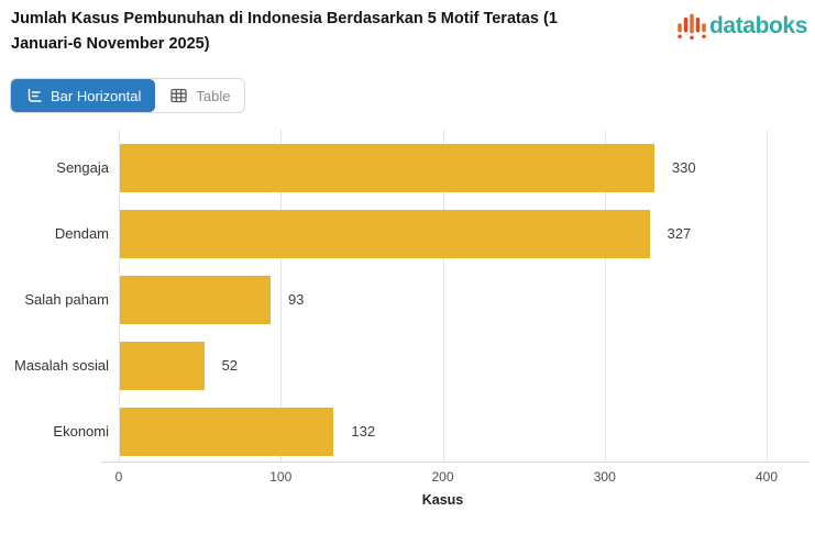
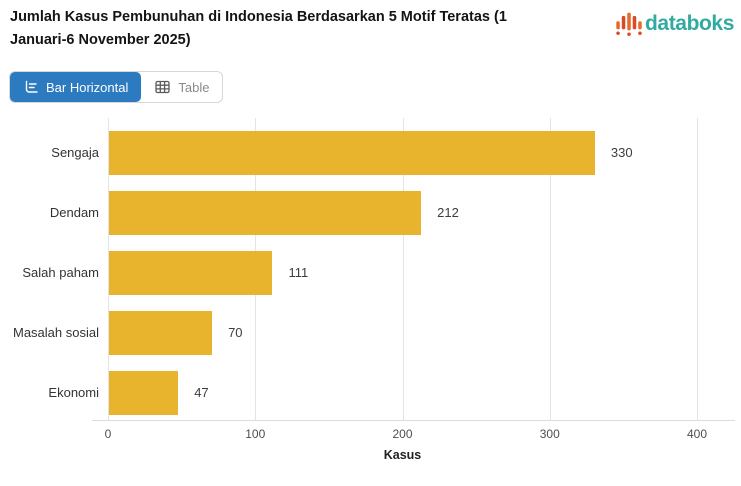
Dendam: 327 -> 212
Salah paham: 93 -> 111
Masalah sosial: 52 -> 70
Ekonomi: 132 -> 47
